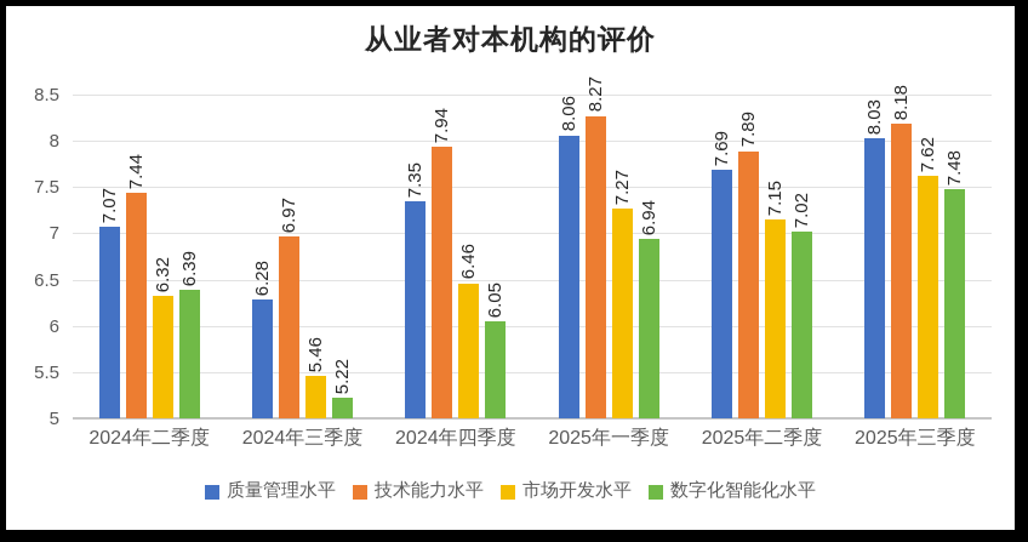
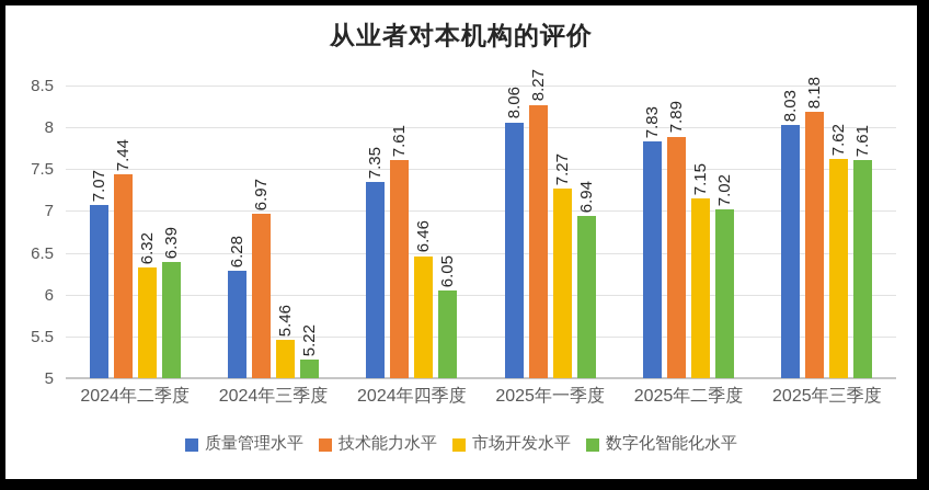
技术能力水平/2024年四季度: 7.94 -> 7.61
质量管理水平/2025年二季度: 7.69 -> 7.83
数字化智能化水平/2025年三季度: 7.48 -> 7.61
